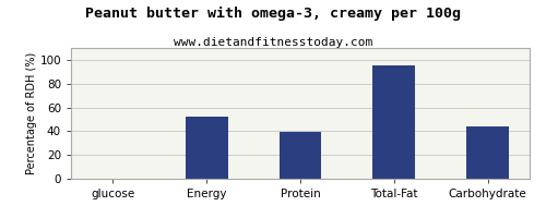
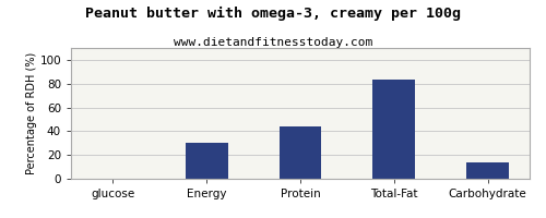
Energy: 52 -> 30
Protein: 39 -> 44
Total-Fat: 95 -> 83
Carbohydrate: 44 -> 14
